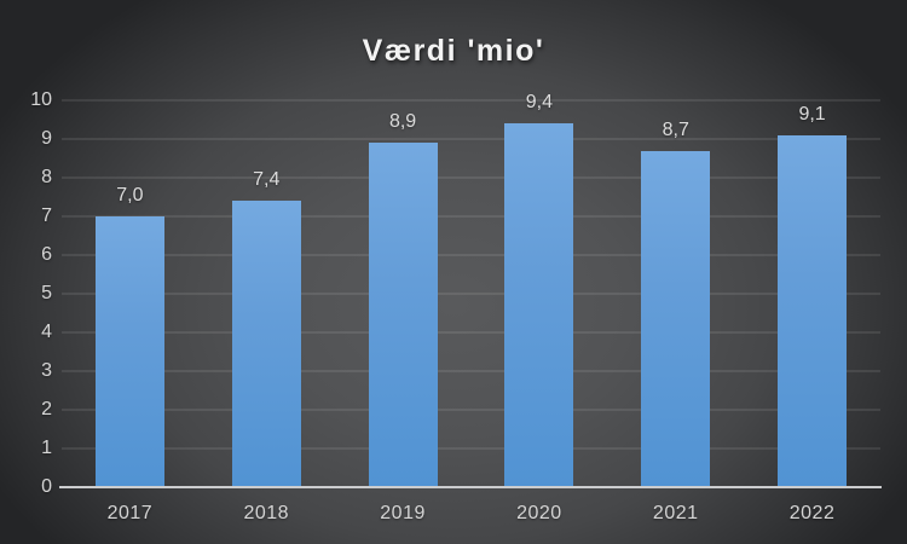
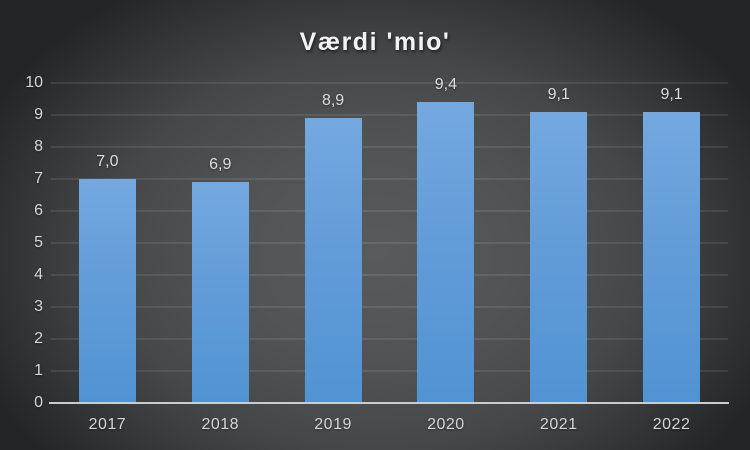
2018: 7,4 -> 6,9
2021: 8,7 -> 9,1
